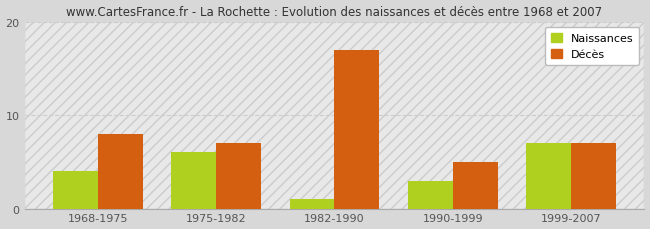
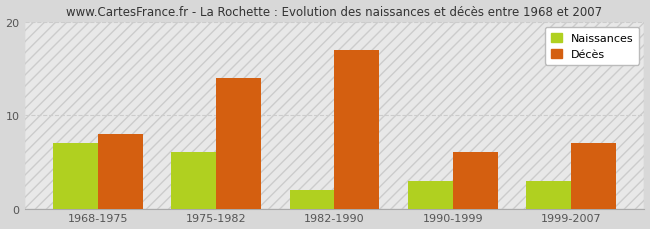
Naissances/1968-1975: 4 -> 7
Décès/1975-1982: 7 -> 14
Naissances/1982-1990: 1 -> 2
Décès/1990-1999: 5 -> 6
Naissances/1999-2007: 7 -> 3
